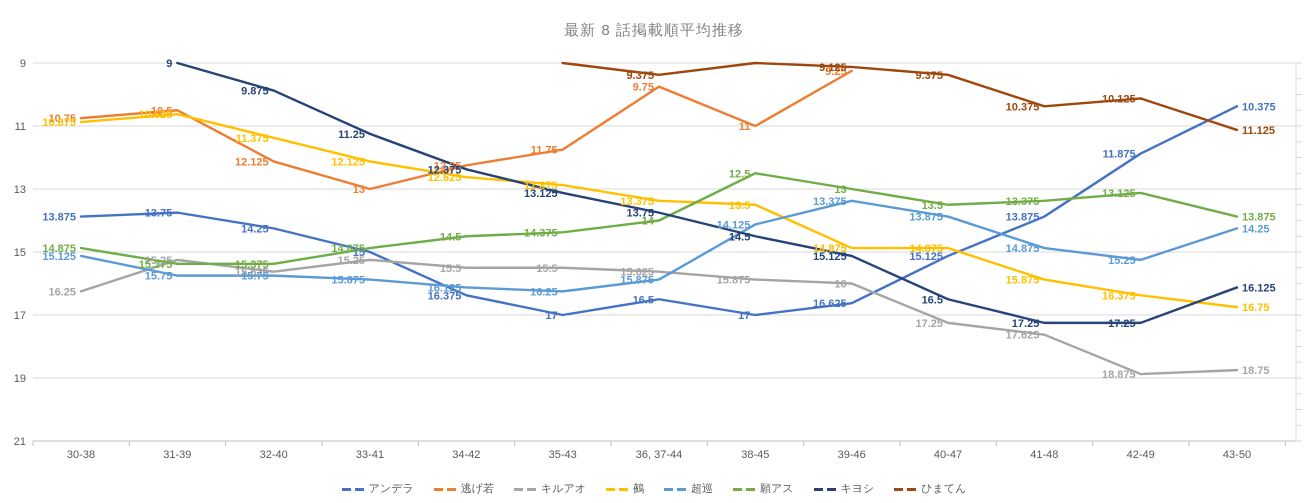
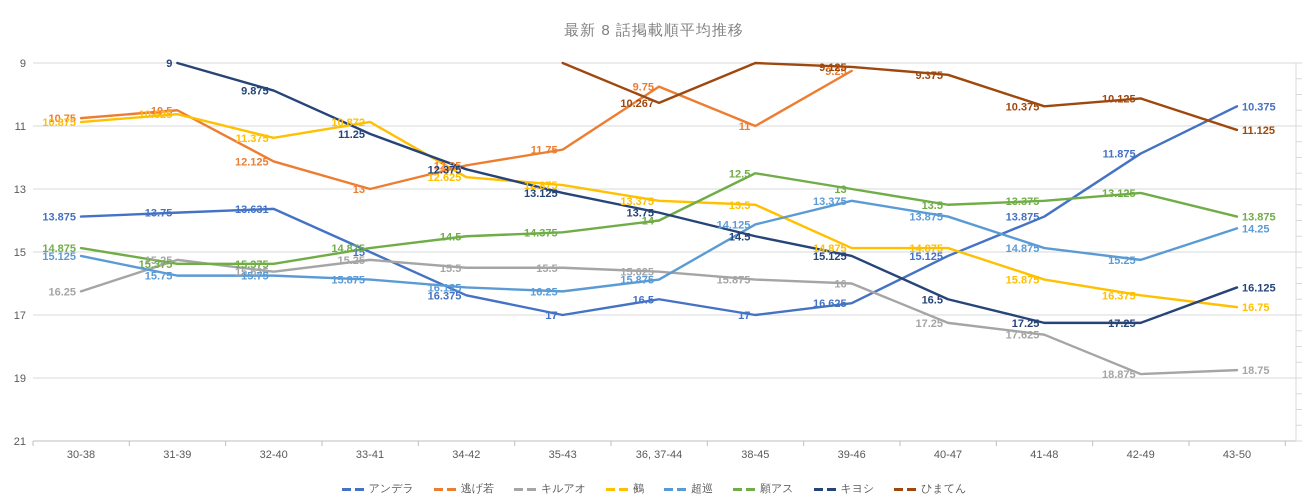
アンデラ/32-40: 14.25 -> 13.631
鵺/33-41: 12.125 -> 10.872
ひまてん/36, 37-44: 9.375 -> 10.267
